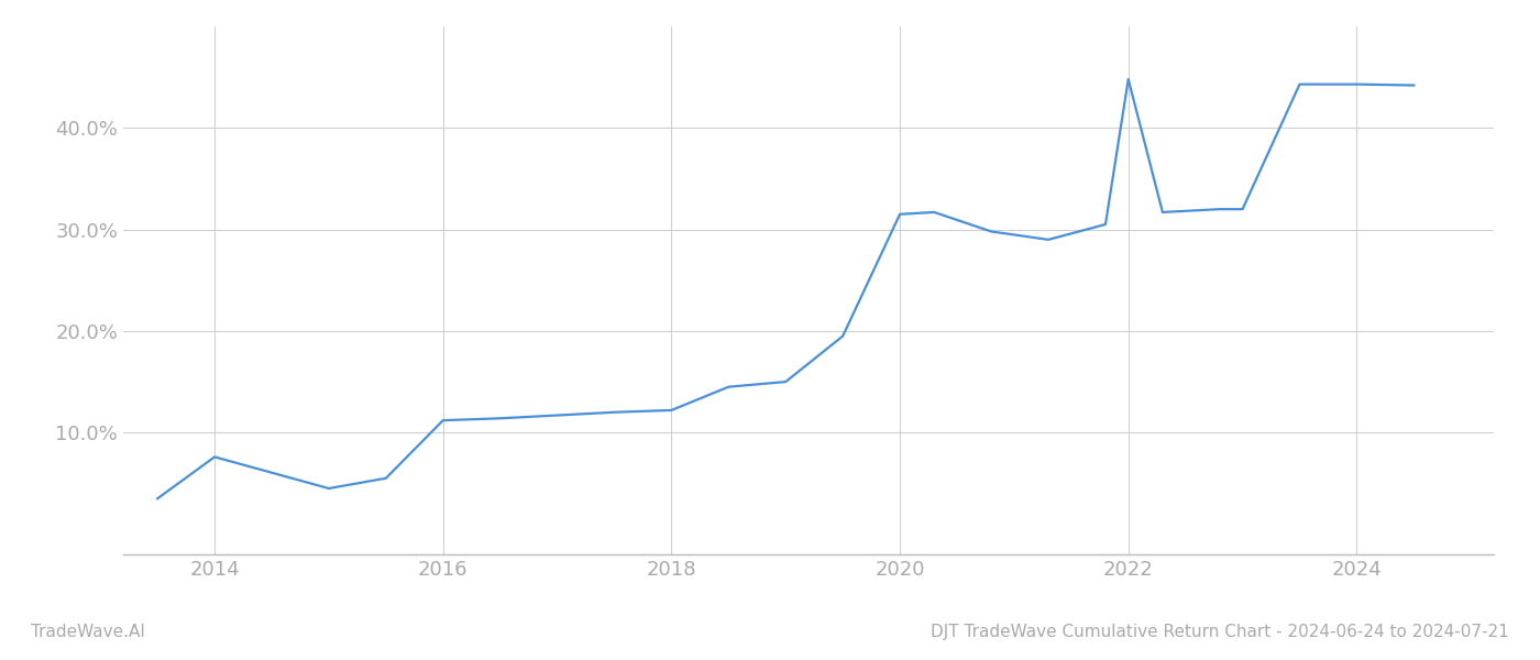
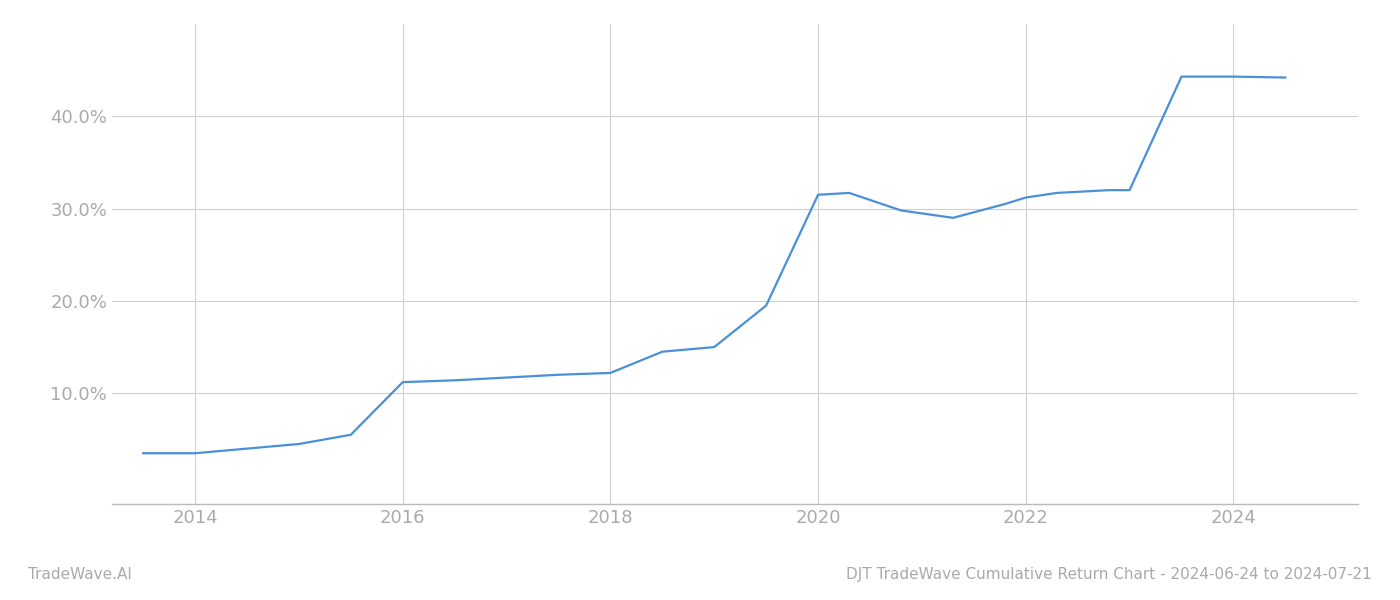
2014: 7.6% -> 3.5%
2022: 44.8% -> 31.2%
